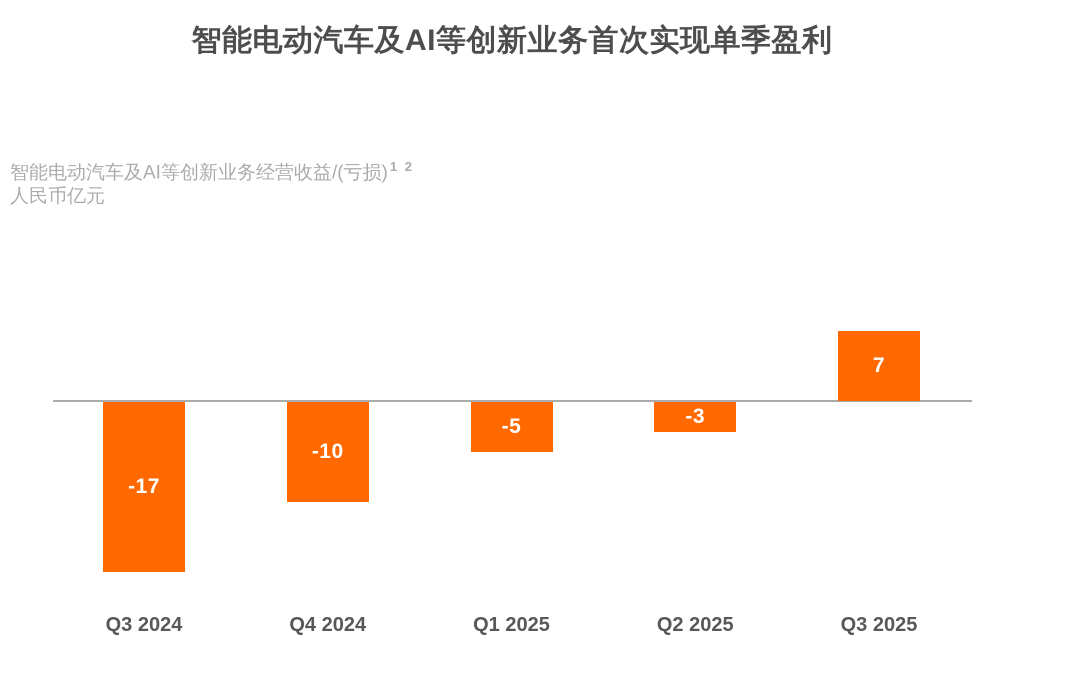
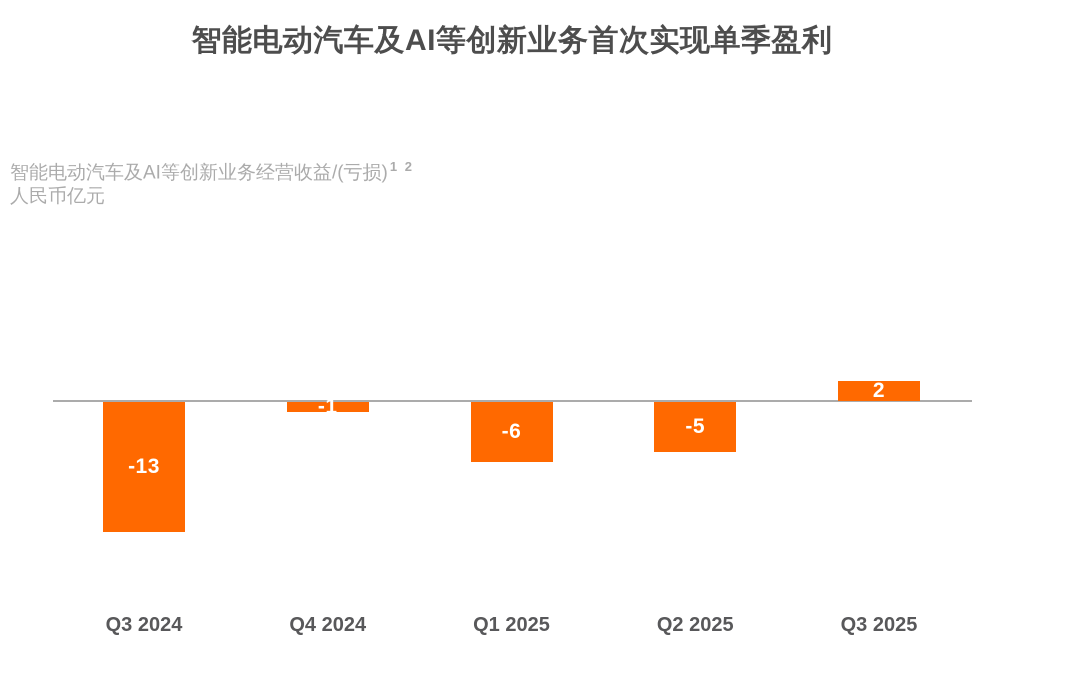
Q3 2024: -17 -> -13
Q4 2024: -10 -> -1
Q1 2025: -5 -> -6
Q2 2025: -3 -> -5
Q3 2025: 7 -> 2
